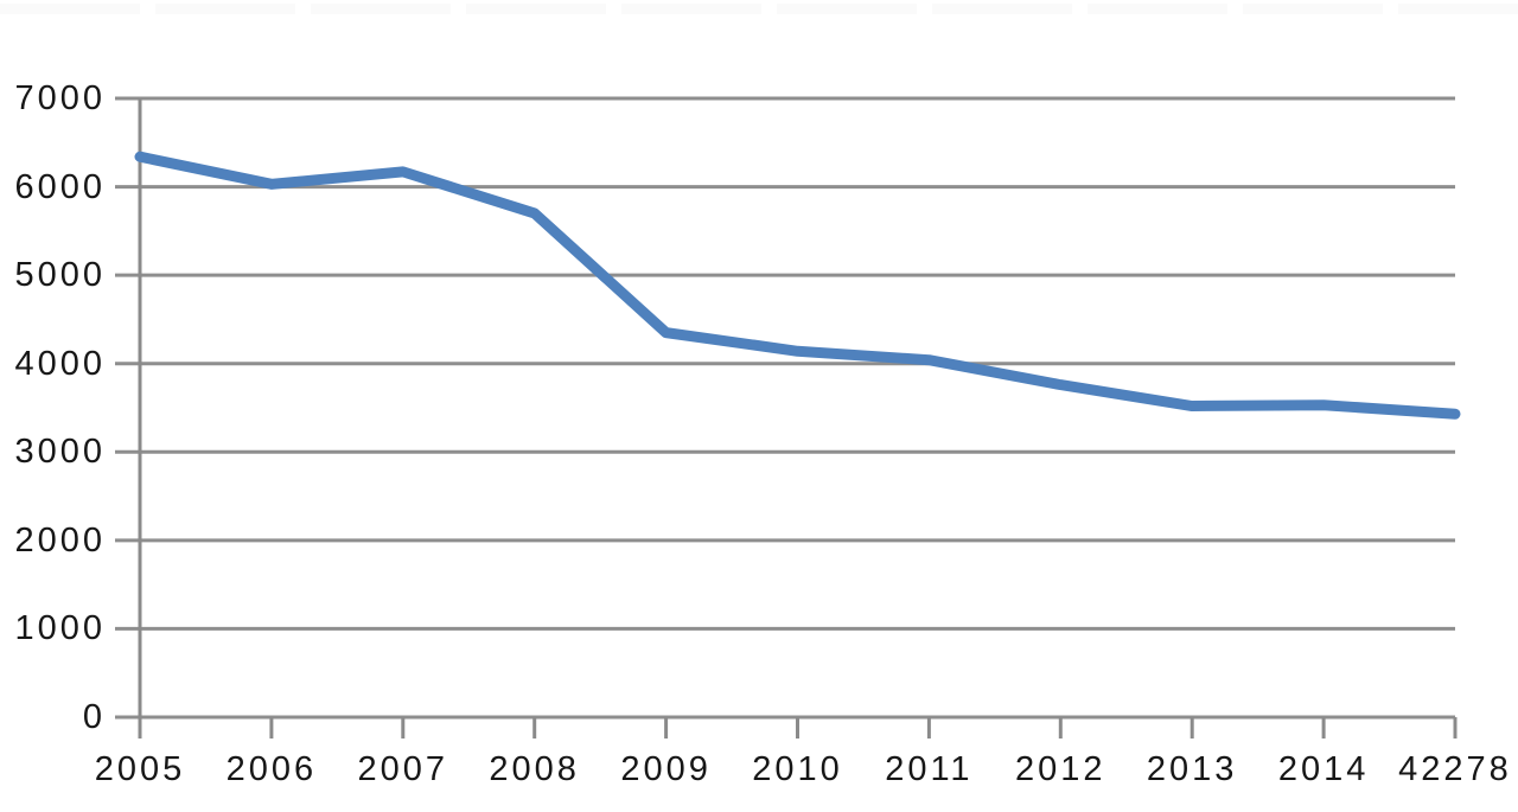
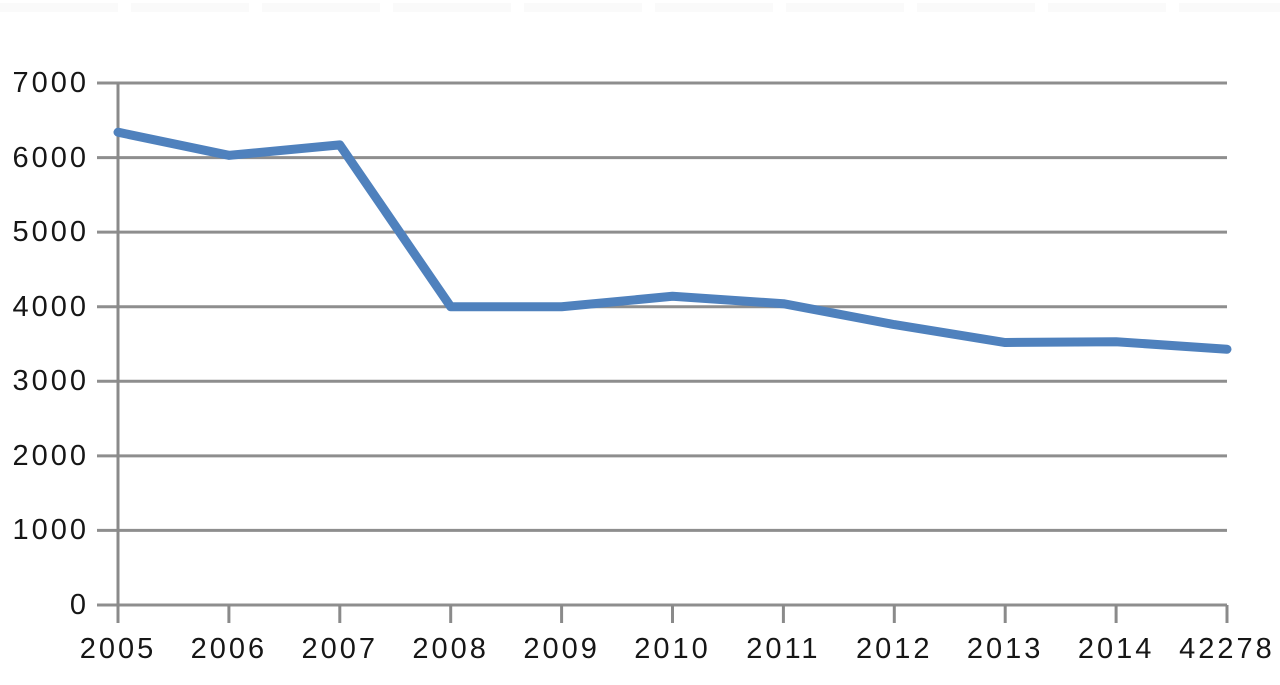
2008: 5700 -> 4000
2009: 4400 -> 4000
